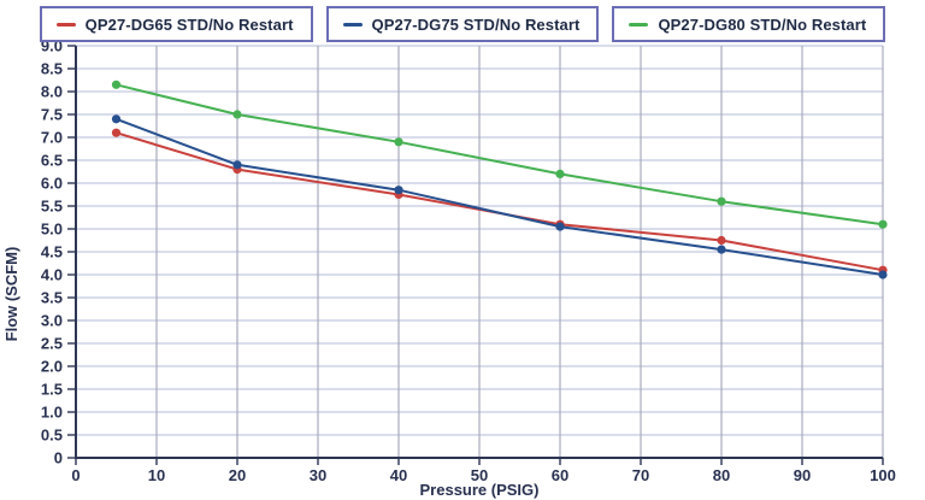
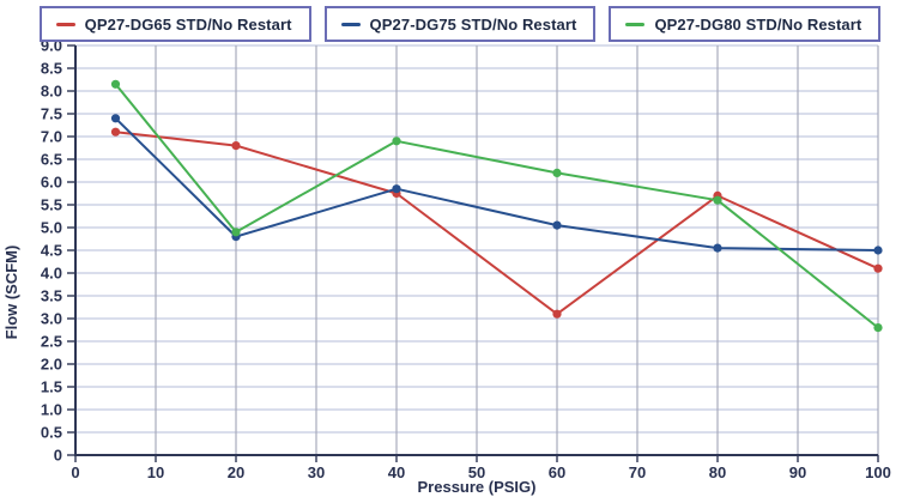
QP27-DG65 STD/No Restart/20: 6.3 -> 6.8
QP27-DG75 STD/No Restart/20: 6.4 -> 4.8
QP27-DG80 STD/No Restart/20: 7.5 -> 4.9
QP27-DG65 STD/No Restart/60: 5.1 -> 3.1
QP27-DG65 STD/No Restart/80: 4.8 -> 5.7
QP27-DG75 STD/No Restart/100: 4.0 -> 4.5
QP27-DG80 STD/No Restart/100: 5.1 -> 2.8
